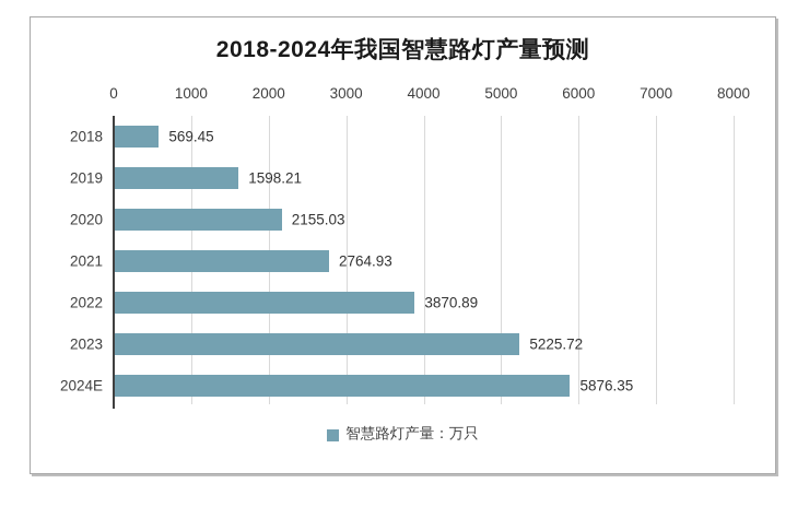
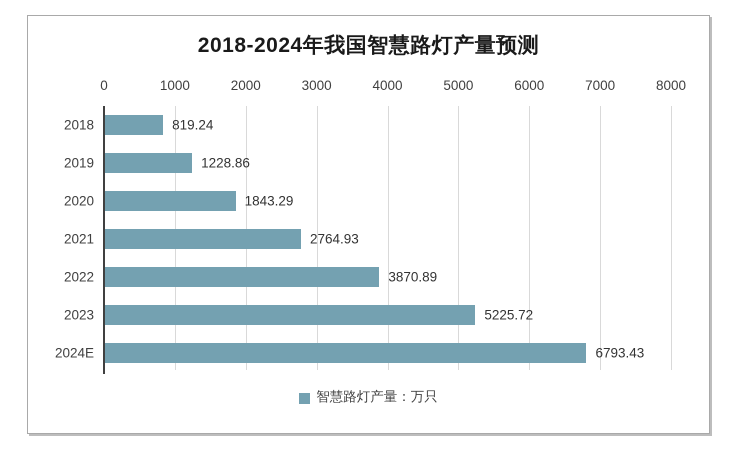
2018: 569.45 -> 819.24
2019: 1598.21 -> 1228.86
2020: 2155.03 -> 1843.29
2024E: 5876.35 -> 6793.43
